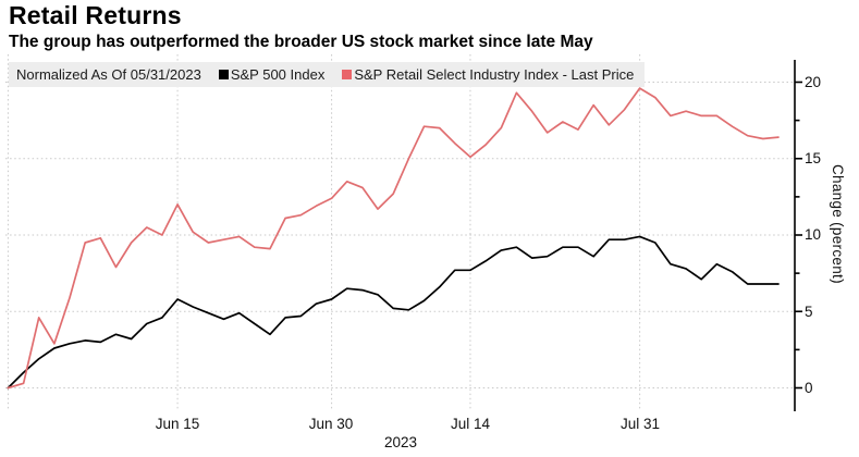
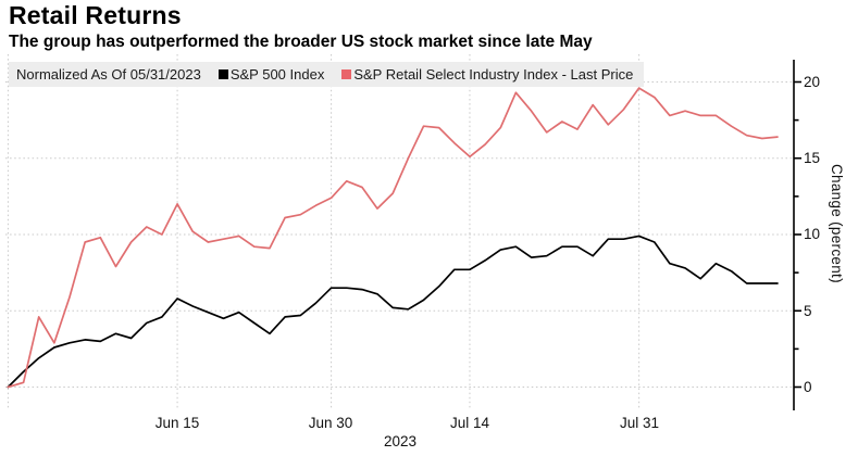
S&P 500 Index/Jun 30: 5.8 -> 6.5
